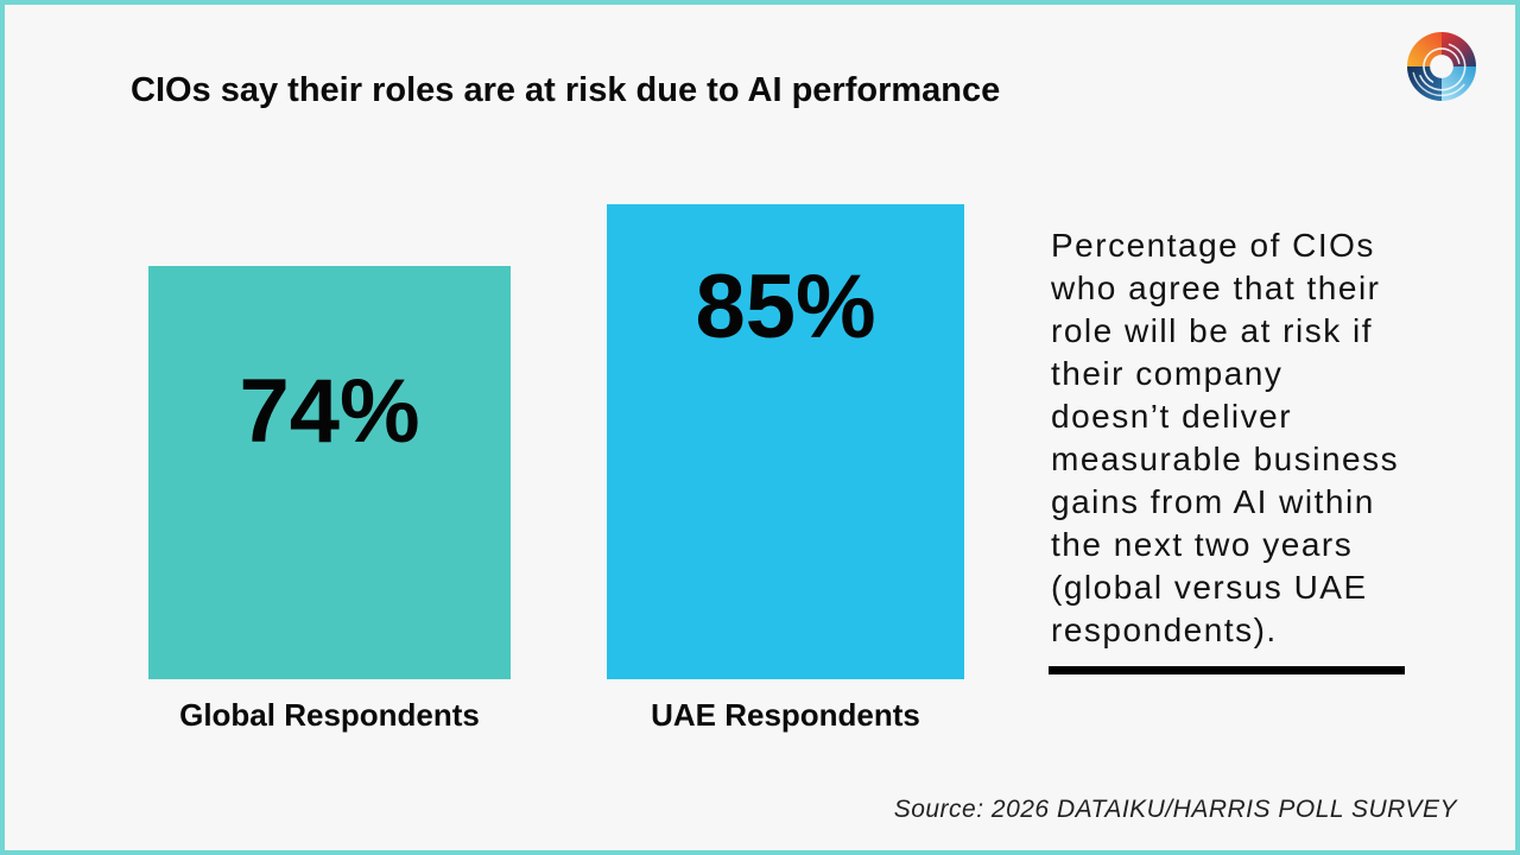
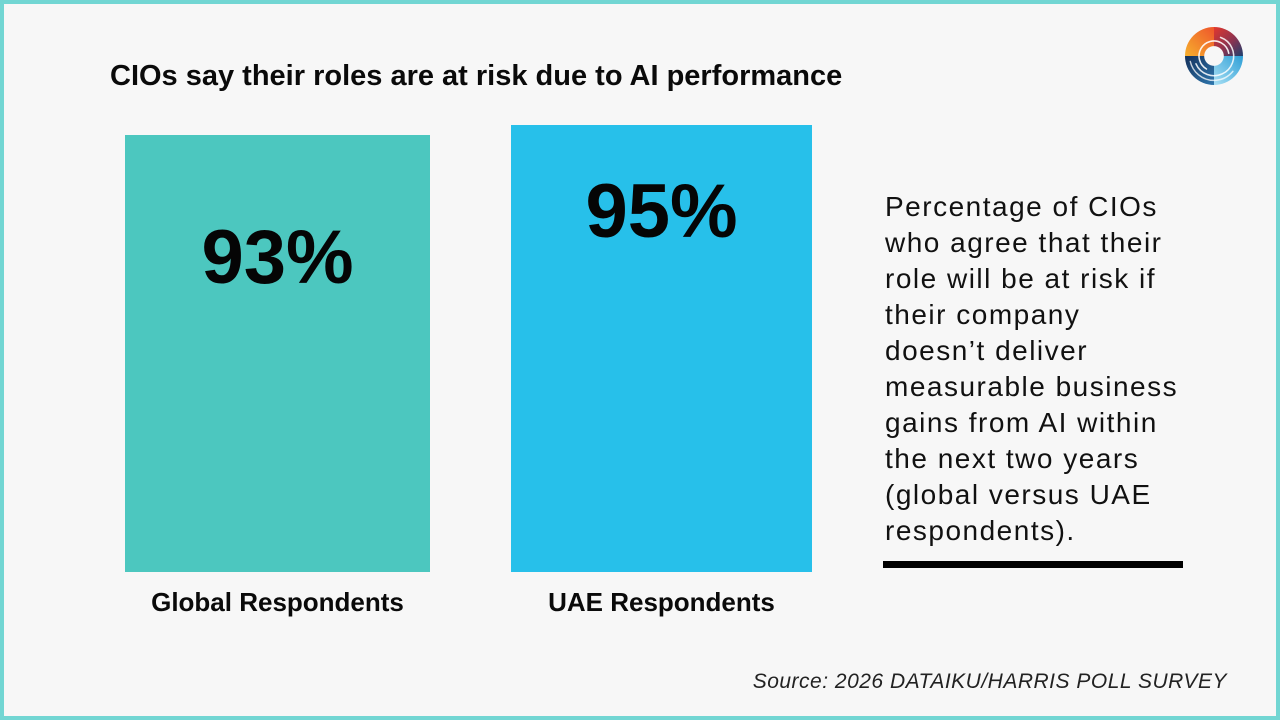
Global Respondents: 74% -> 93%
UAE Respondents: 85% -> 95%
